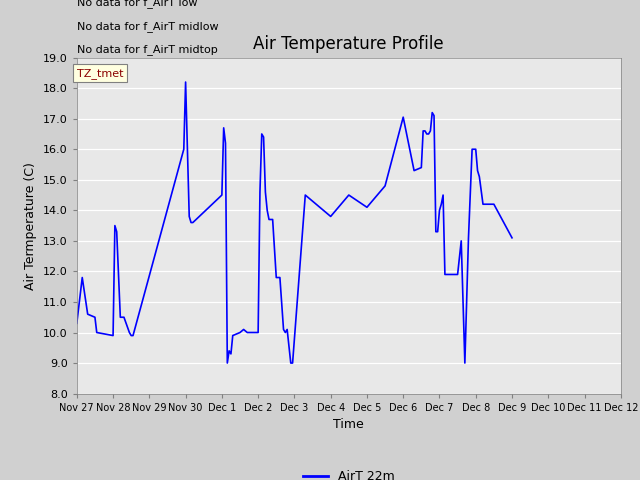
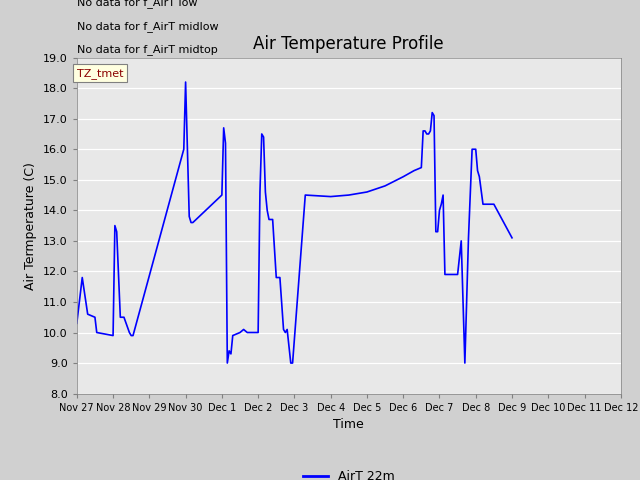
Dec 4: 13.80 -> 14.45
Dec 5: 14.10 -> 14.60
Dec 6: 17.05 -> 15.10
